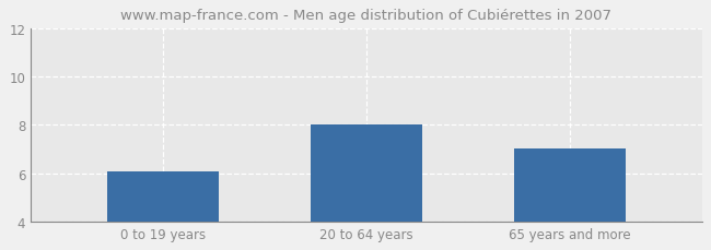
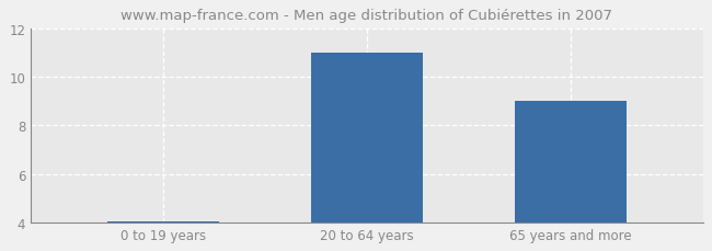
0 to 19 years: 6.05 -> 4.05
20 to 64 years: 8.00 -> 11.00
65 years and more: 7.00 -> 9.00
